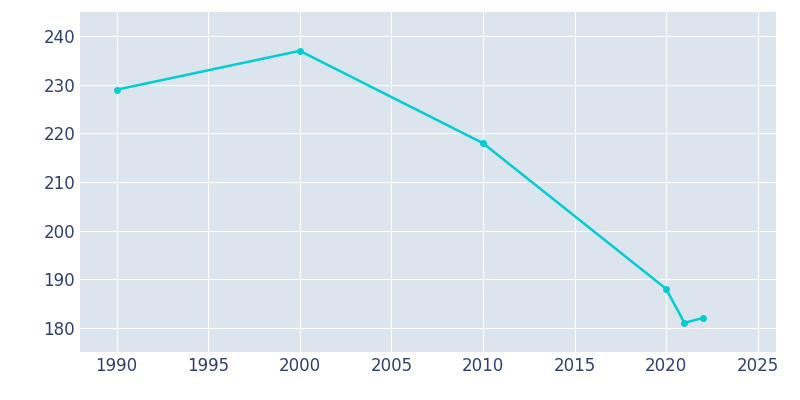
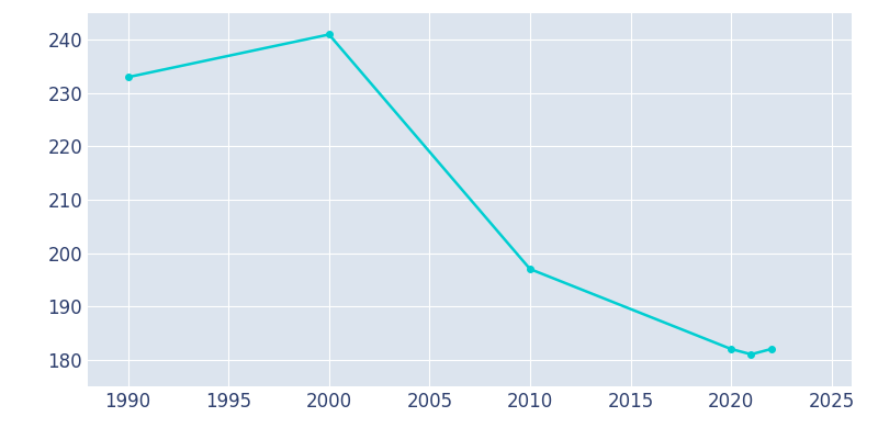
1990: 229 -> 233
2000: 237 -> 241
2010: 218 -> 197
2020: 188 -> 182
